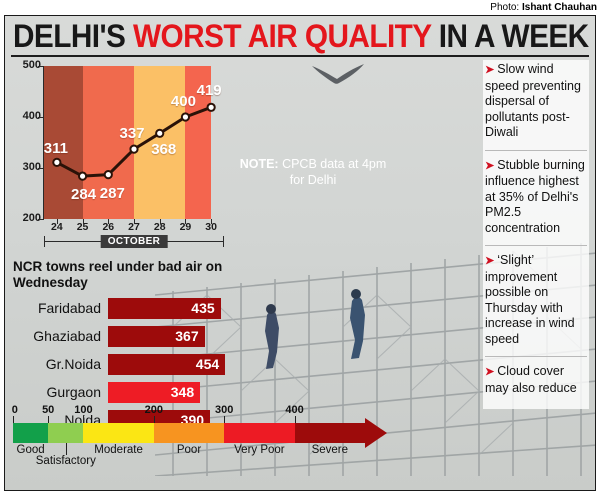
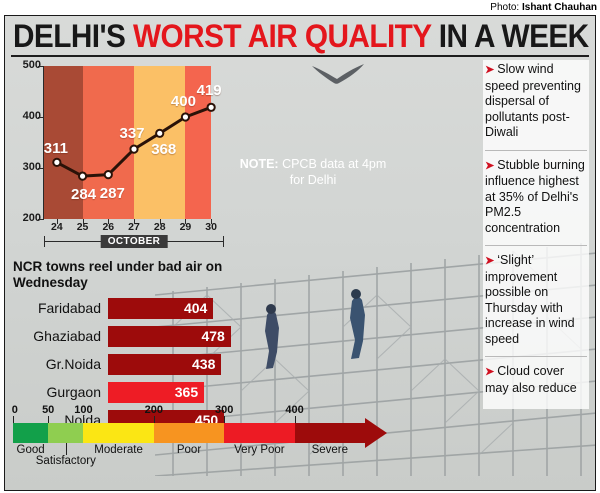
NCR towns reel under bad air on Wednesday/Faridabad: 435 -> 404
NCR towns reel under bad air on Wednesday/Ghaziabad: 367 -> 478
NCR towns reel under bad air on Wednesday/Gr.Noida: 454 -> 438
NCR towns reel under bad air on Wednesday/Gurgaon: 348 -> 365
NCR towns reel under bad air on Wednesday/Noida: 390 -> 450
